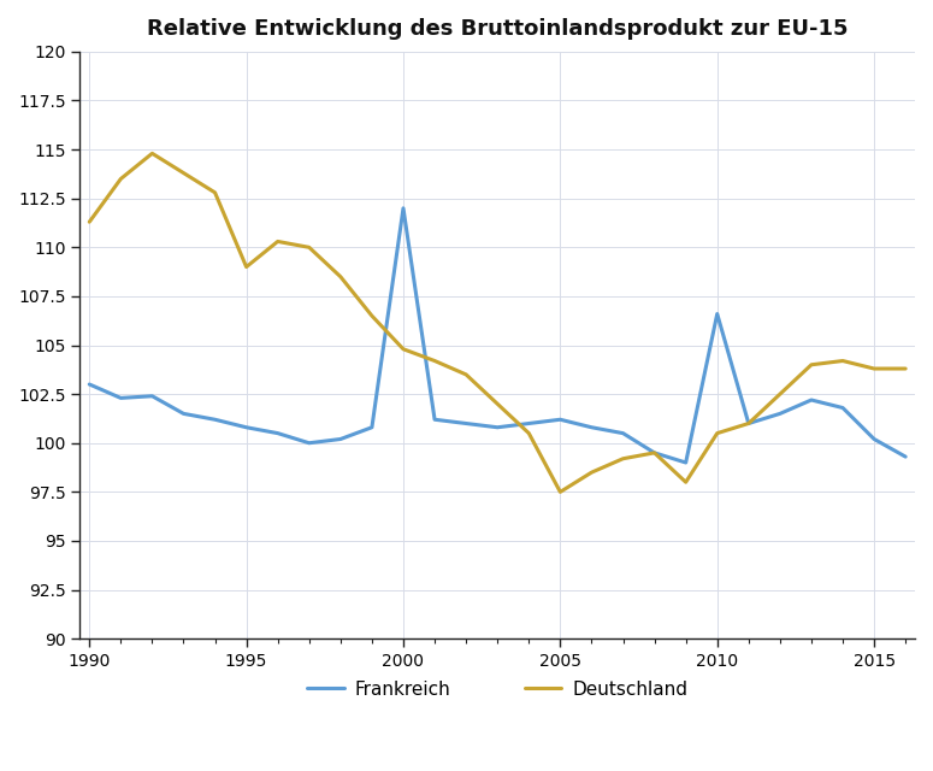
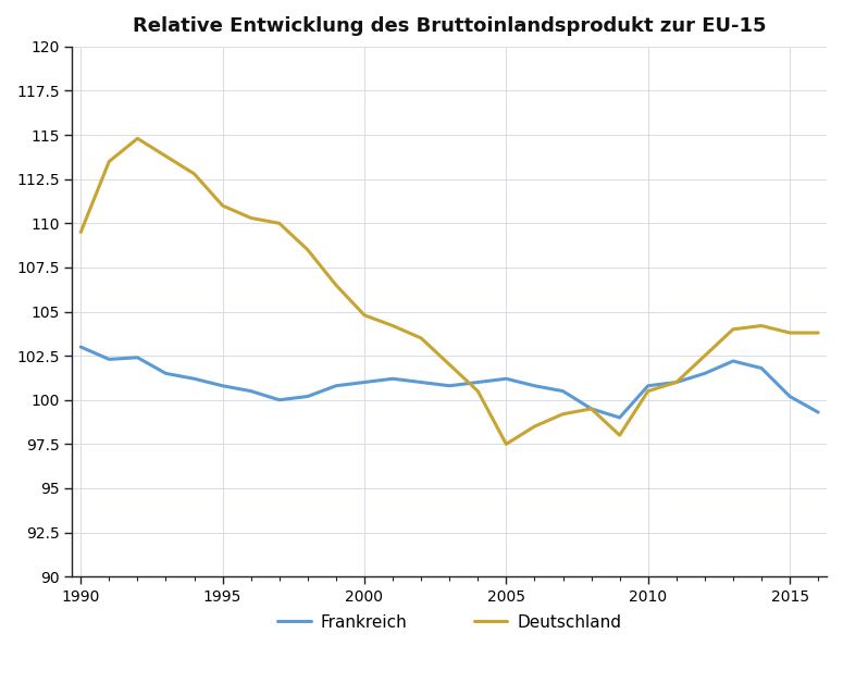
Deutschland/1990: 111.3 -> 109.5
Deutschland/1995: 109.0 -> 111.0
Frankreich/2000: 112.0 -> 101.0
Frankreich/2010: 106.6 -> 100.8
